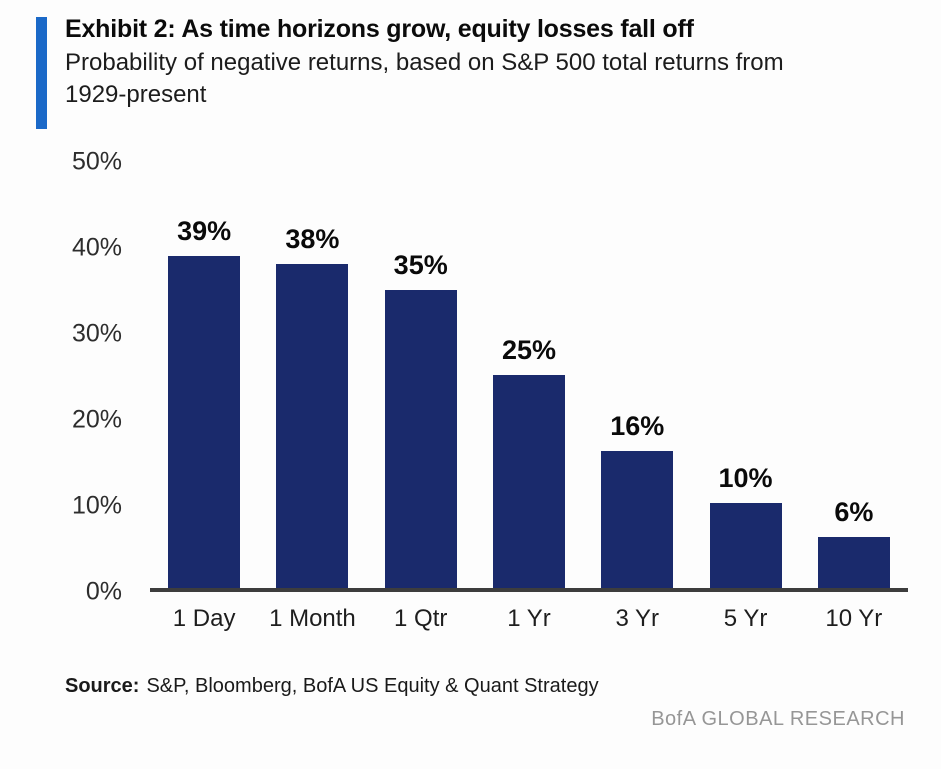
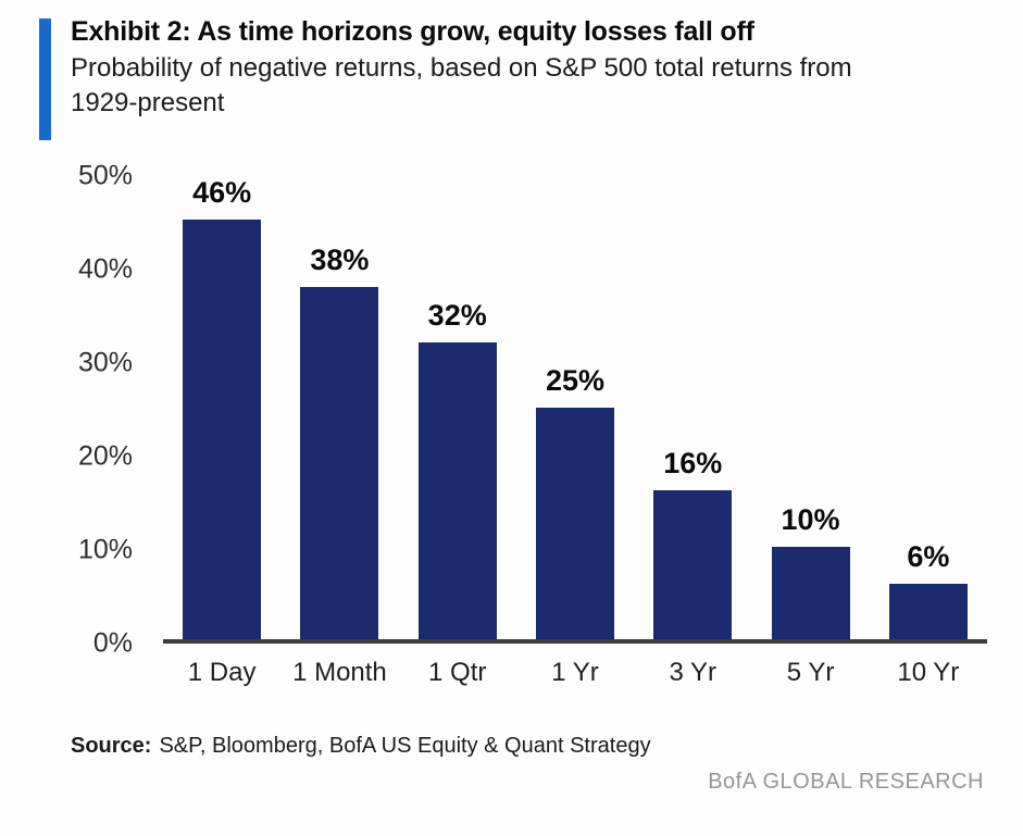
1 Day: 39% -> 46%
1 Qtr: 35% -> 32%
